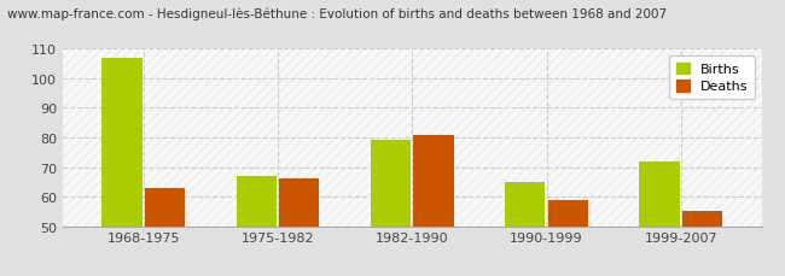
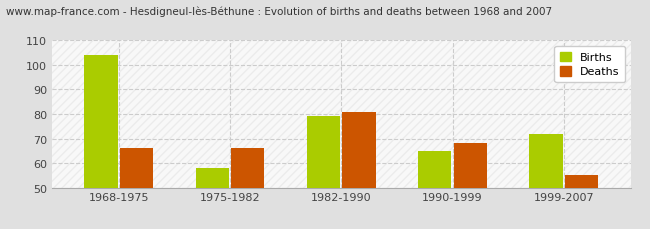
Births/1968-1975: 107 -> 104
Deaths/1968-1975: 63 -> 66
Births/1975-1982: 67 -> 58
Deaths/1990-1999: 59 -> 68
